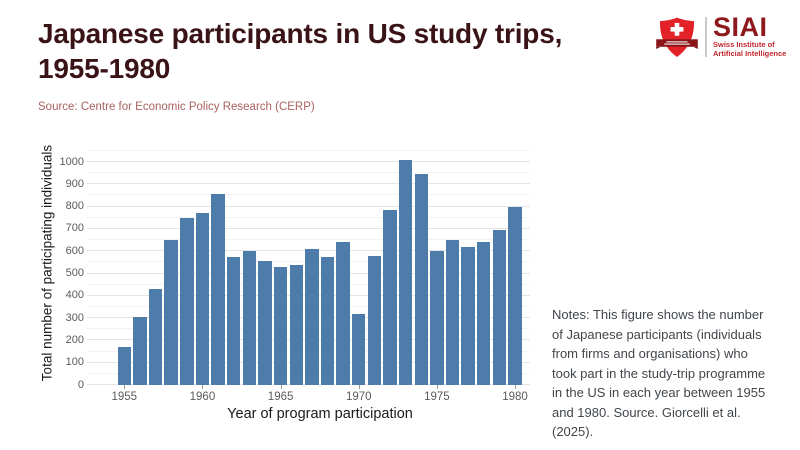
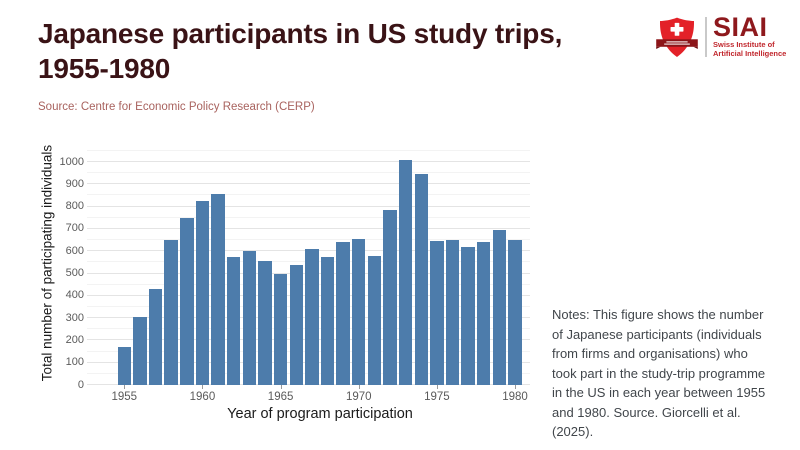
1960: 770 -> 820
1965: 530 -> 500
1970: 320 -> 660
1975: 600 -> 640
1980: 800 -> 650
